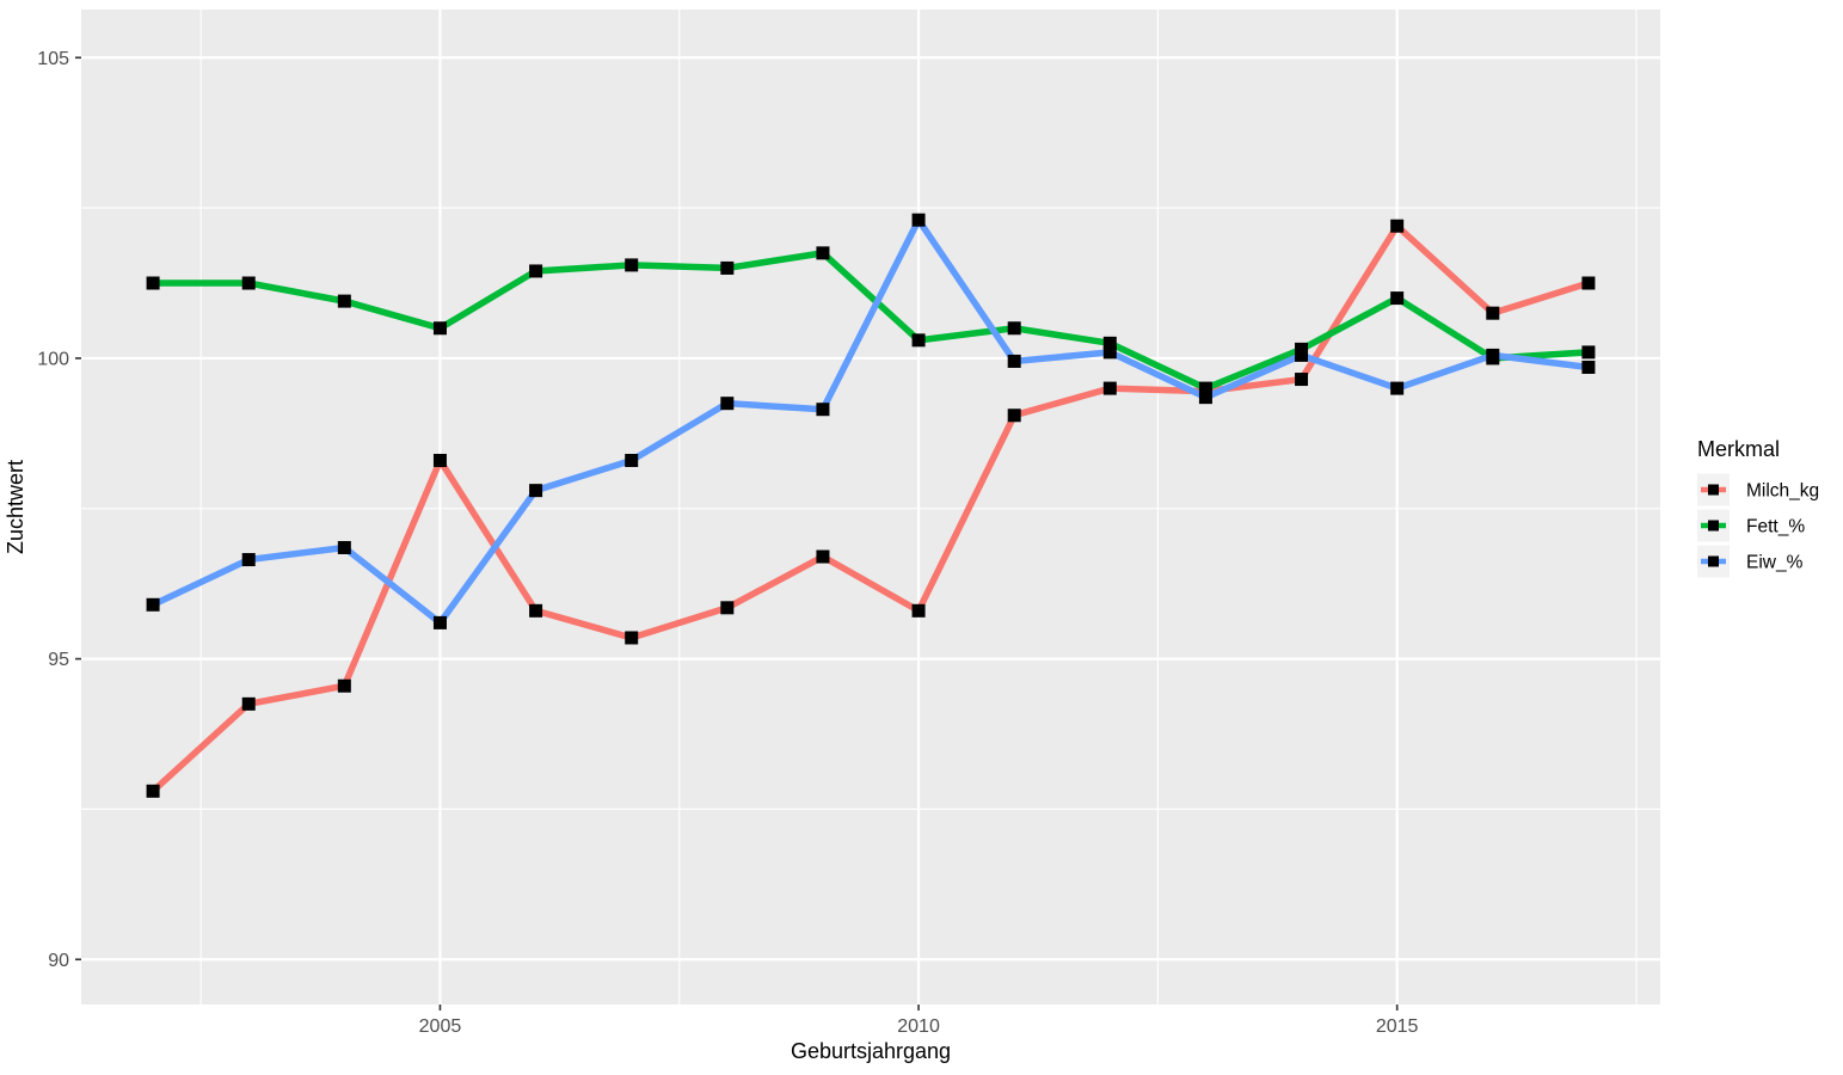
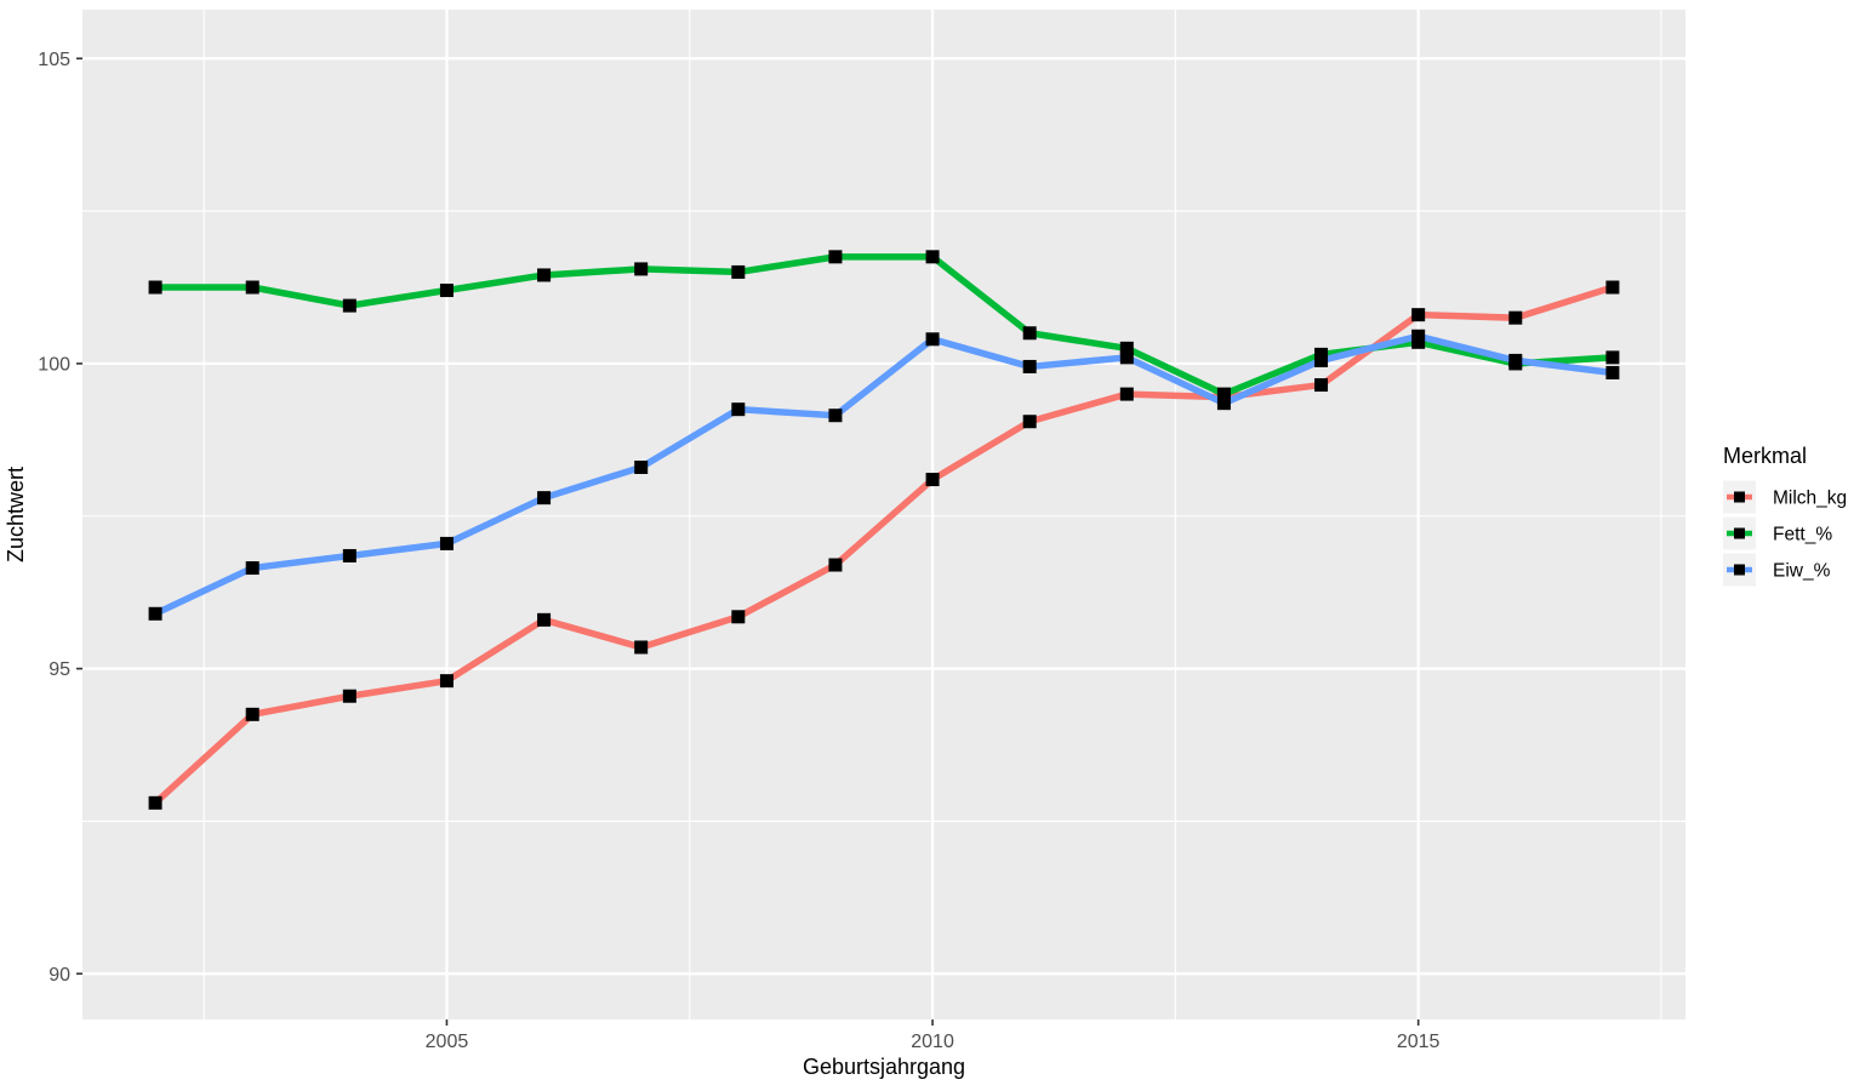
Milch_kg/2005: 98.3 -> 94.8
Fett_%/2005: 100.5 -> 101.2
Eiw_%/2005: 95.6 -> 97.0
Milch_kg/2010: 95.8 -> 98.1
Fett_%/2010: 100.3 -> 101.8
Eiw_%/2010: 102.3 -> 100.4
Milch_kg/2015: 102.2 -> 100.8
Fett_%/2015: 101.0 -> 100.3
Eiw_%/2015: 99.5 -> 100.5
